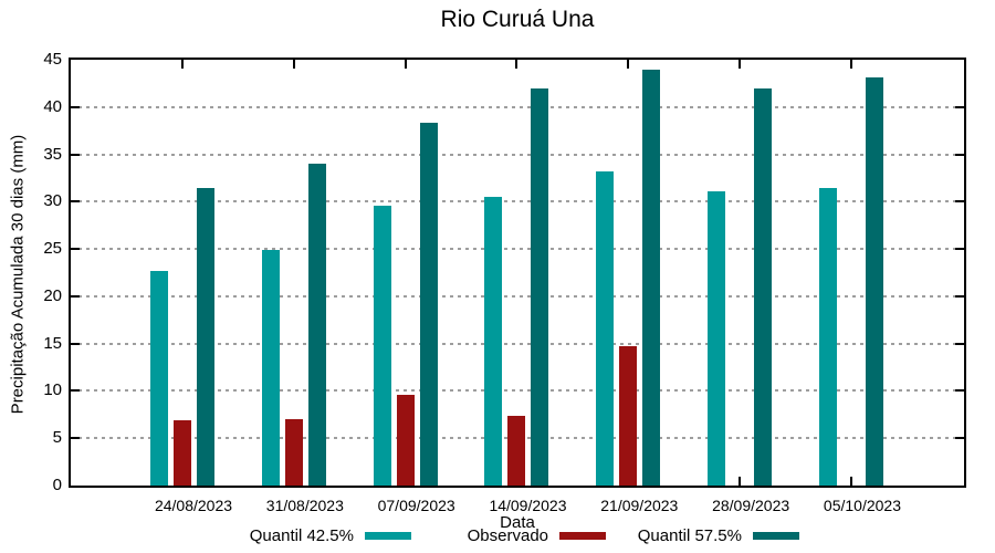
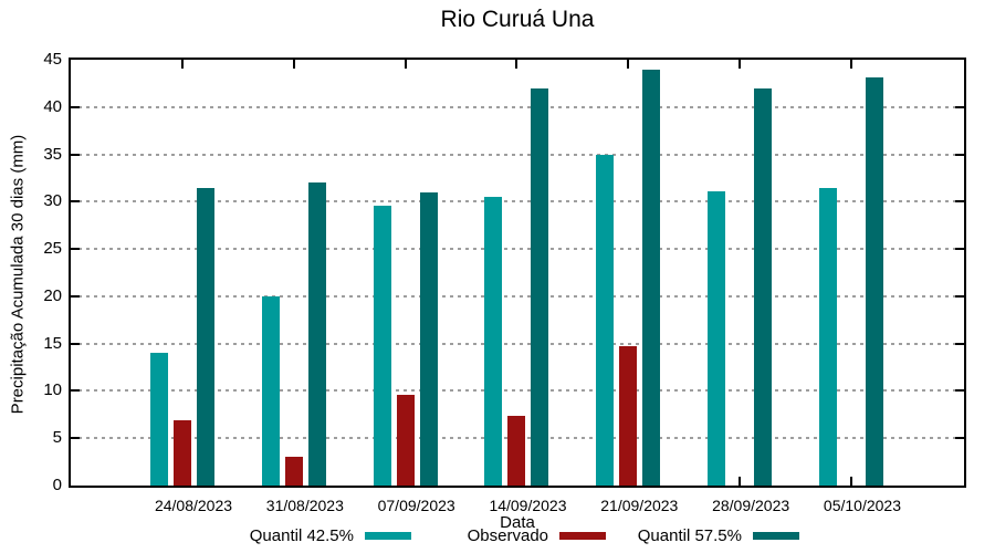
Quantil 42.5%/24/08/2023: 23 -> 14
Quantil 42.5%/31/08/2023: 25 -> 20
Observado/31/08/2023: 7 -> 3
Quantil 57.5%/31/08/2023: 34 -> 32
Quantil 57.5%/07/09/2023: 38 -> 31
Quantil 42.5%/21/09/2023: 33 -> 35
